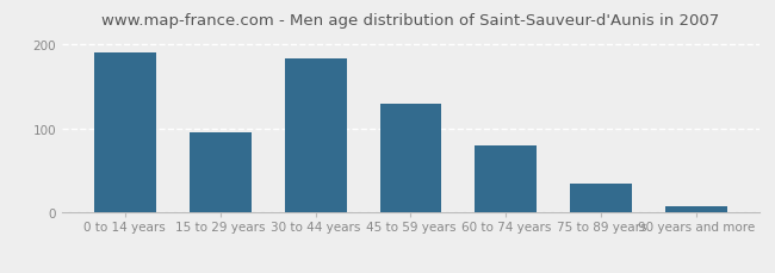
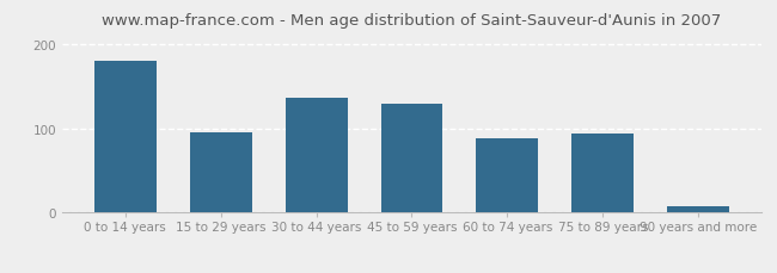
0 to 14 years: 190 -> 180
30 to 44 years: 183 -> 136
60 to 74 years: 80 -> 88
75 to 89 years: 35 -> 94
